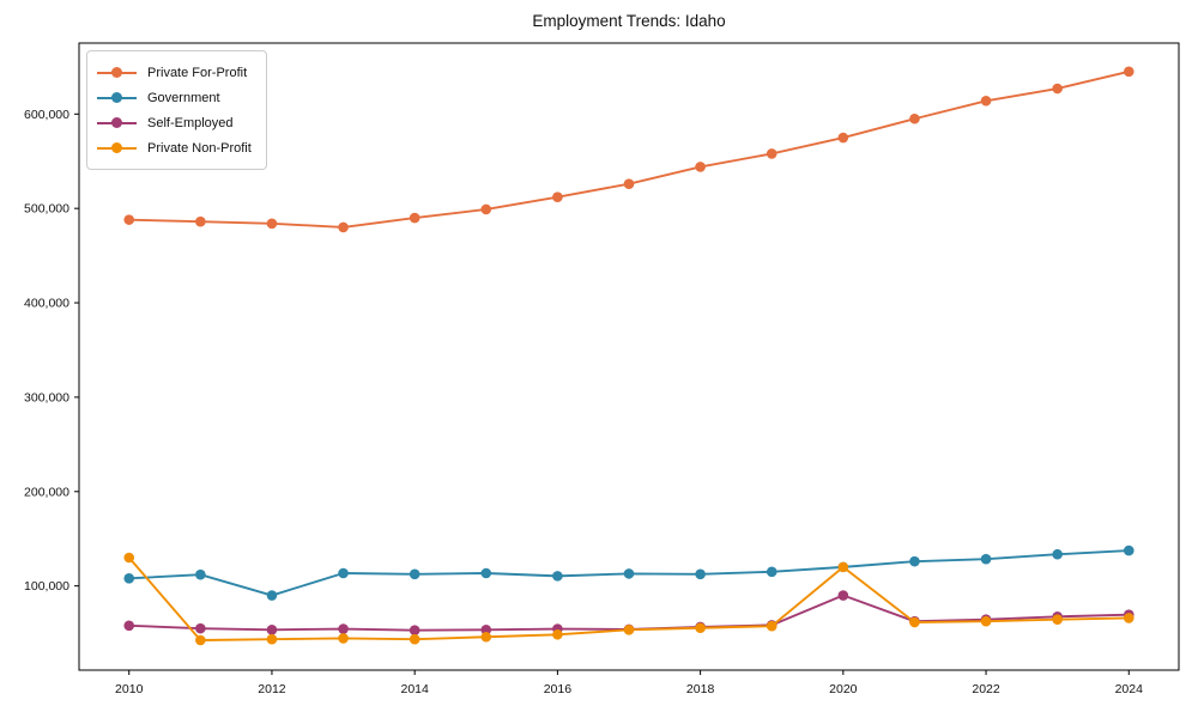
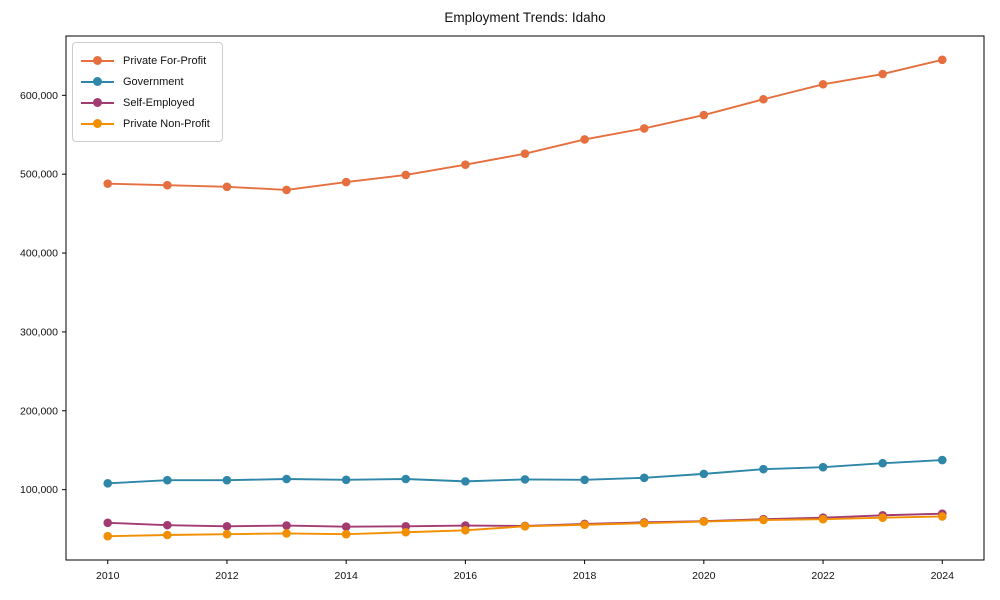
Private Non-Profit/2010: 130000 -> 40000
Government/2012: 90000 -> 110000
Self-Employed/2020: 90000 -> 60000
Private Non-Profit/2020: 120000 -> 60000
